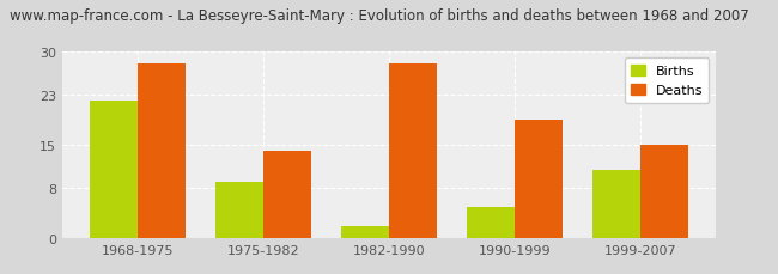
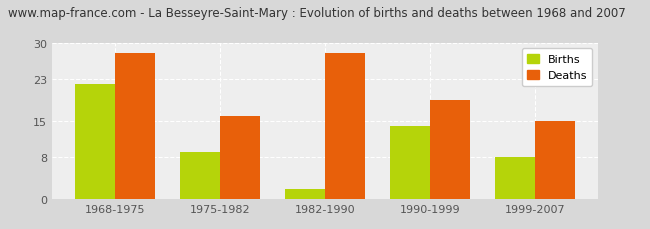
Deaths/1975-1982: 14 -> 16
Births/1990-1999: 5 -> 14
Births/1999-2007: 11 -> 8
